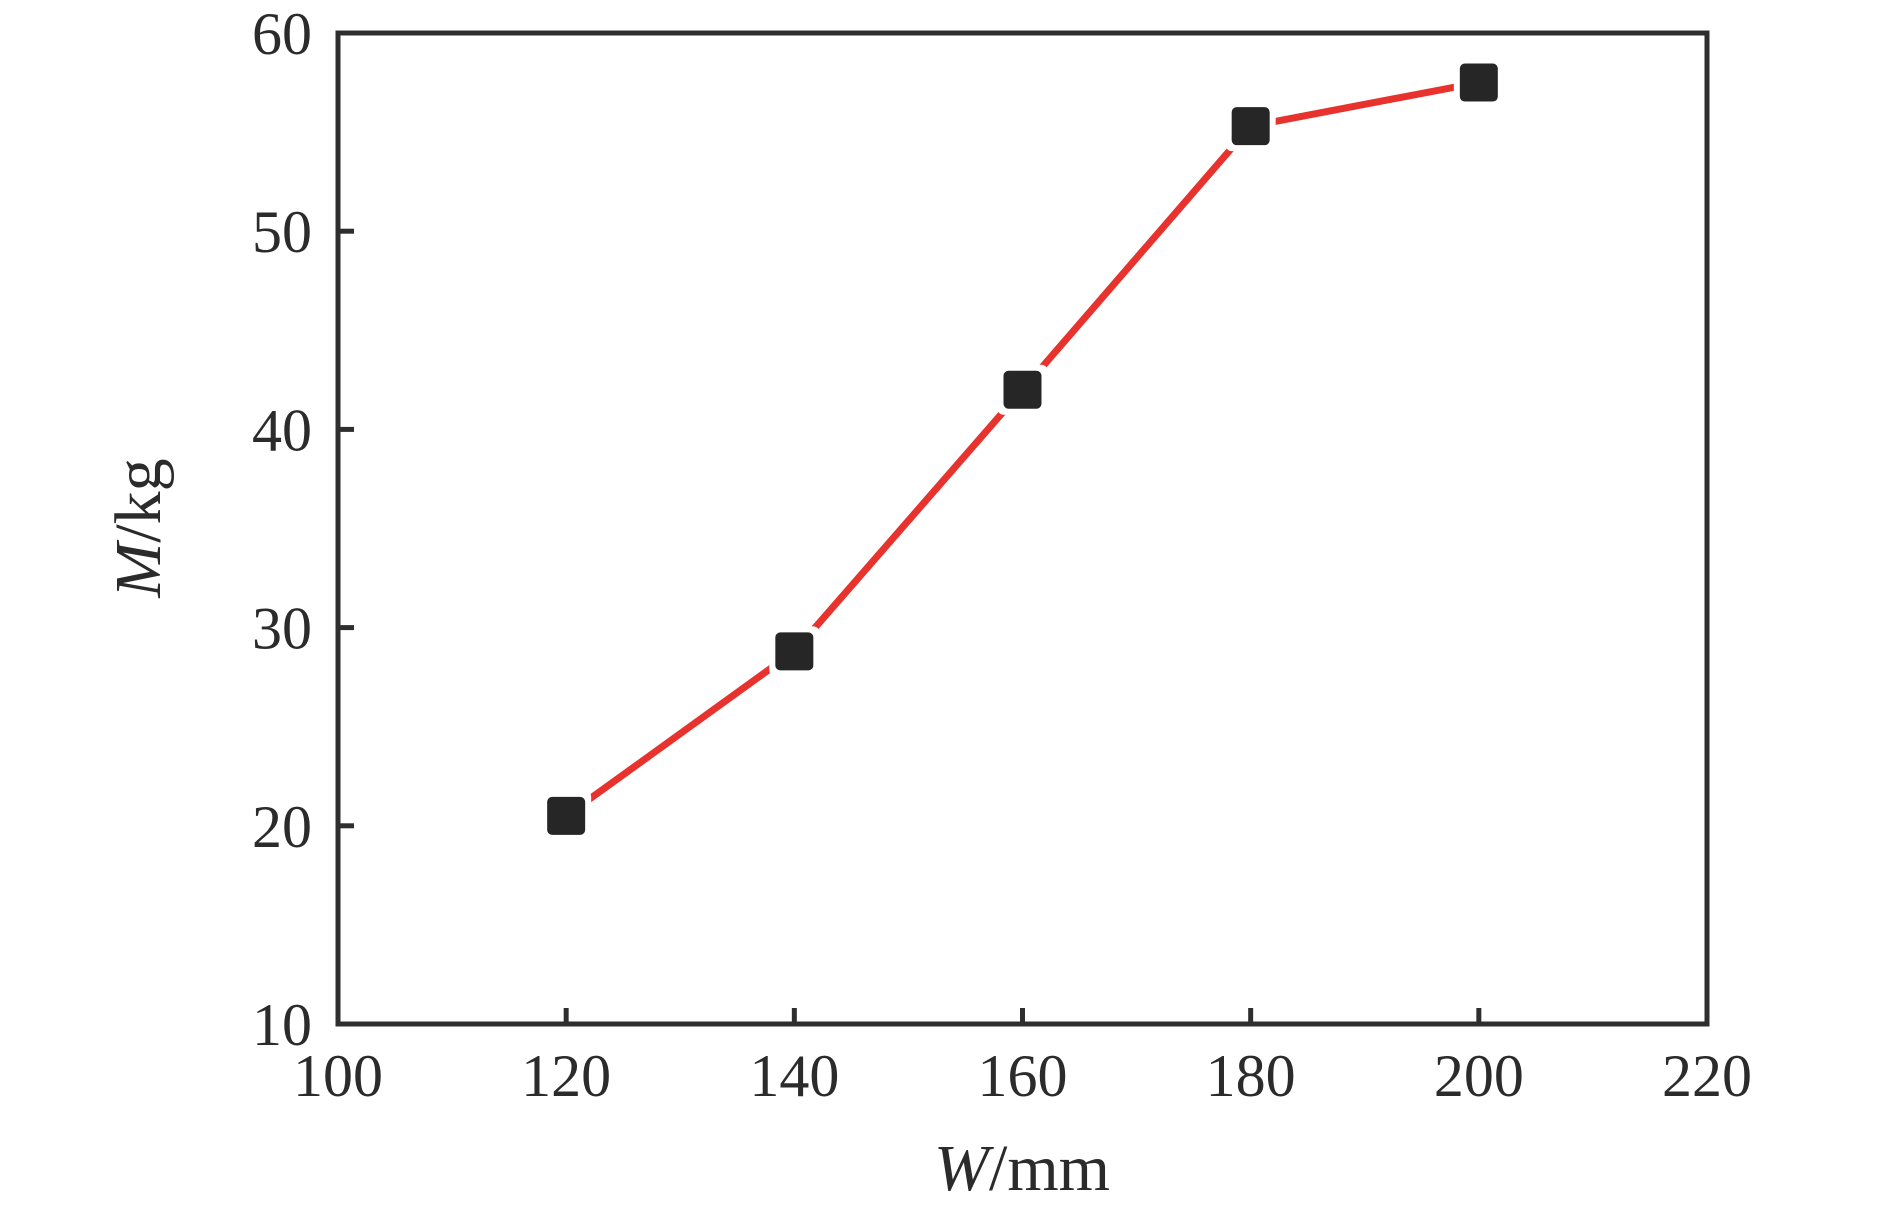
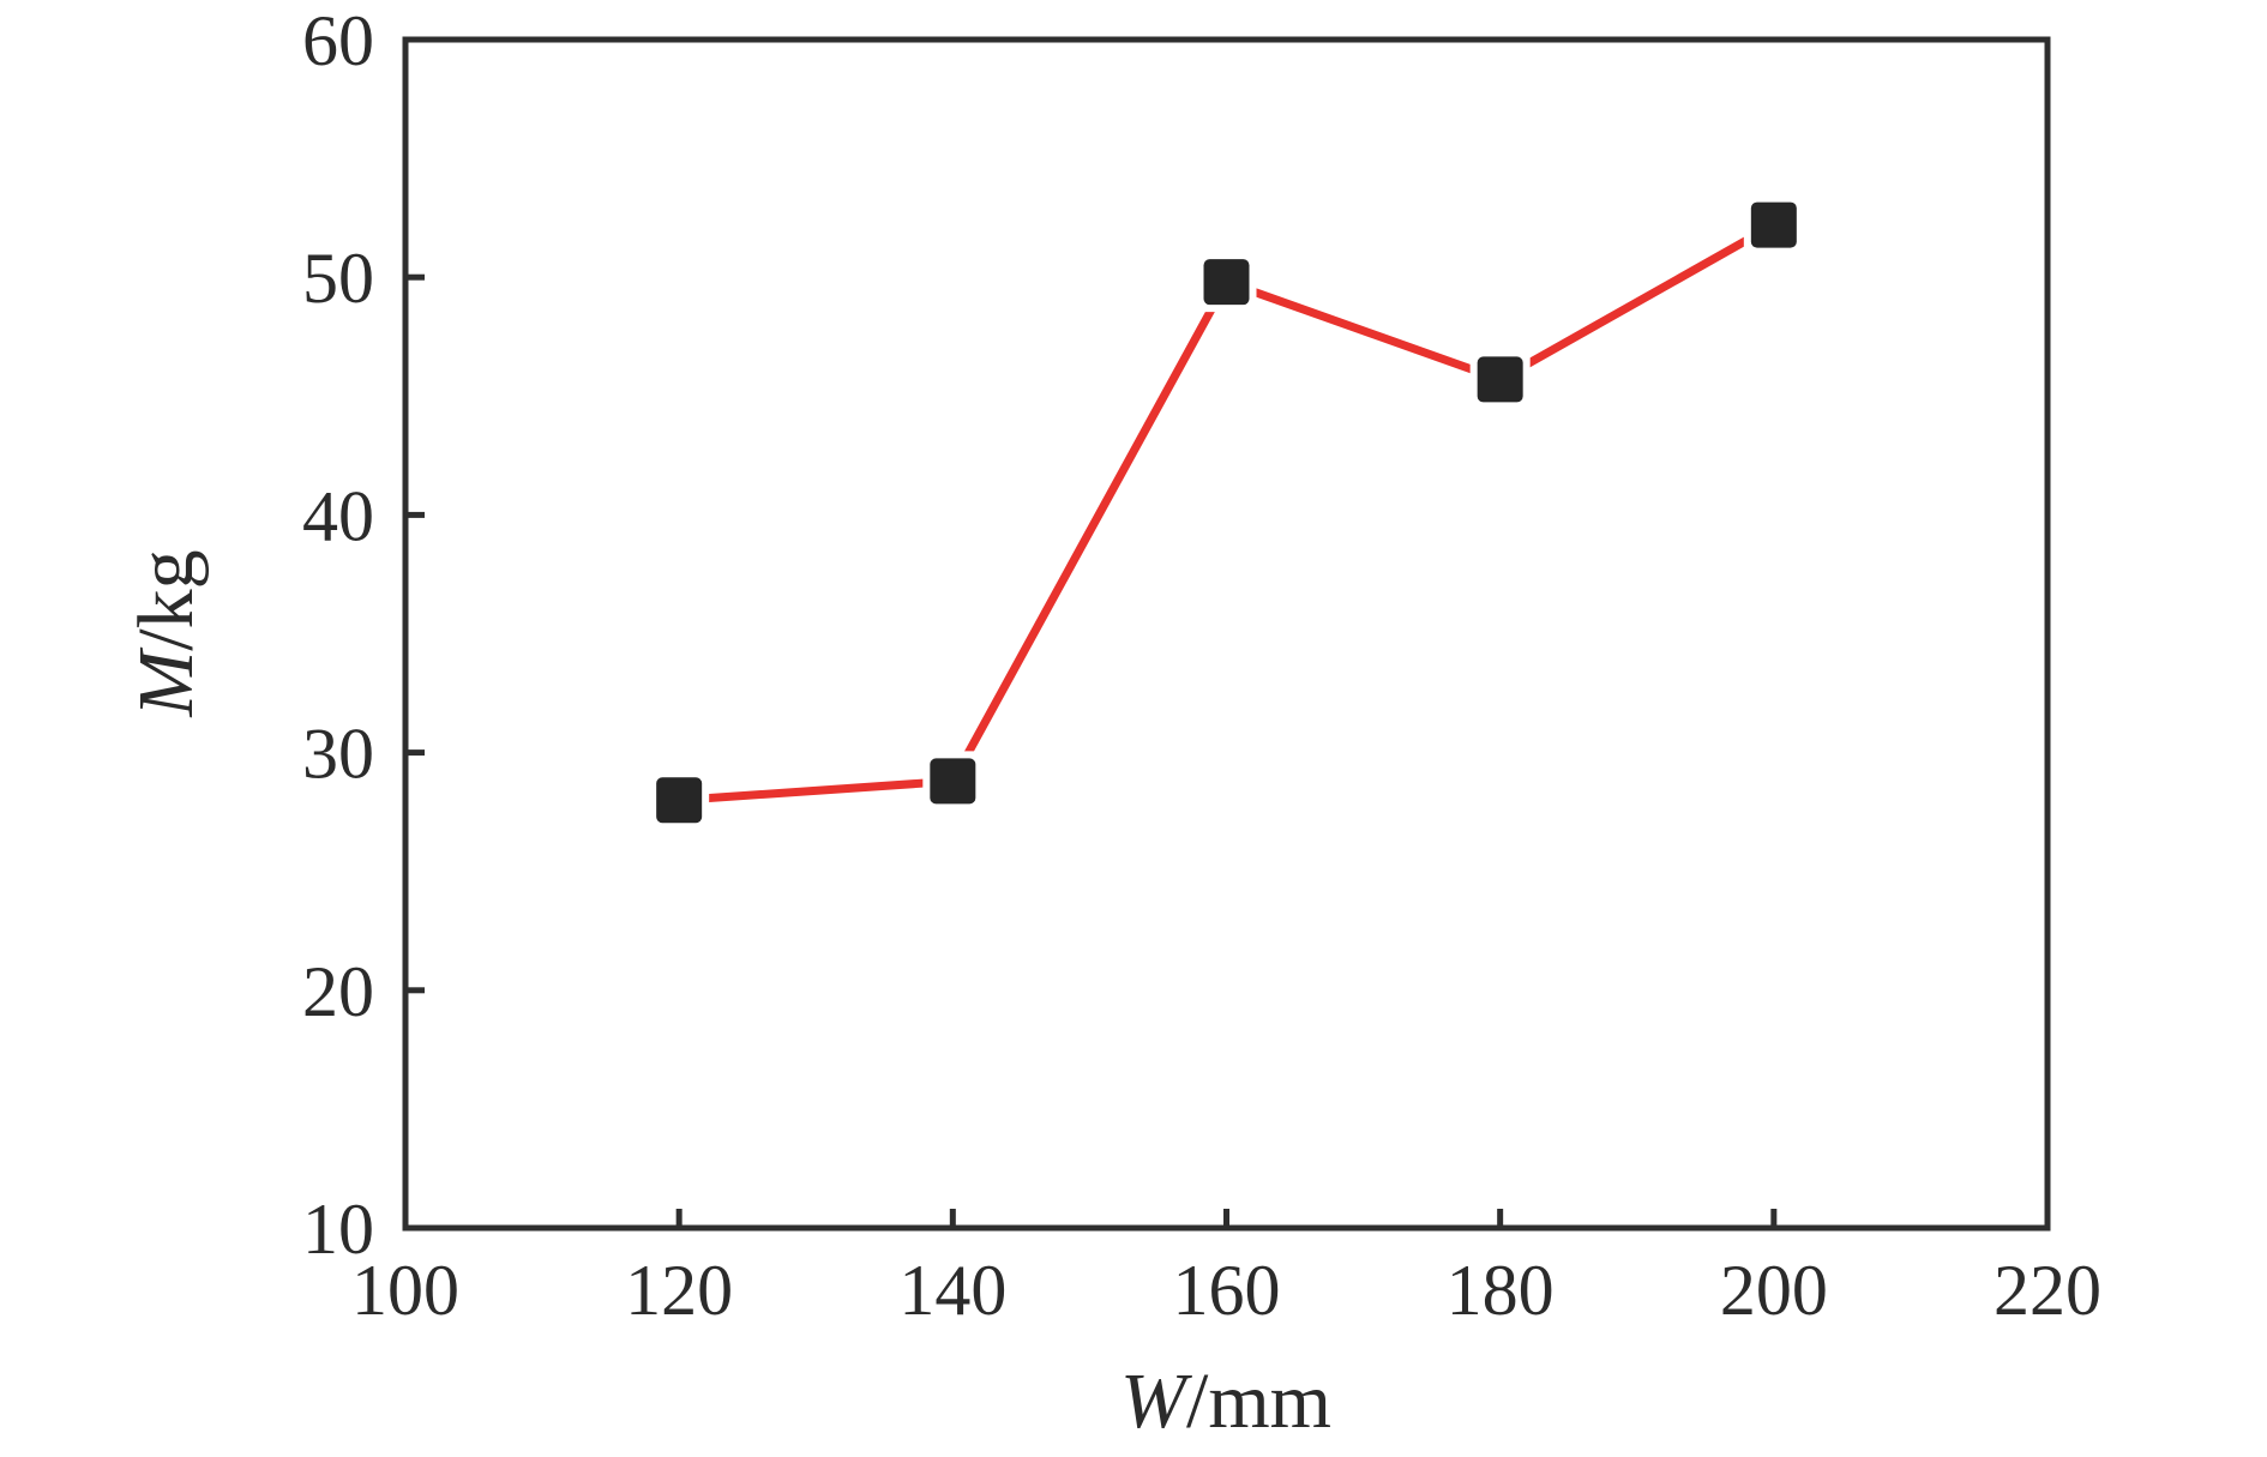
120: 20.5 -> 28.0
160: 42.0 -> 49.8
180: 55.3 -> 45.7
200: 57.5 -> 52.2
